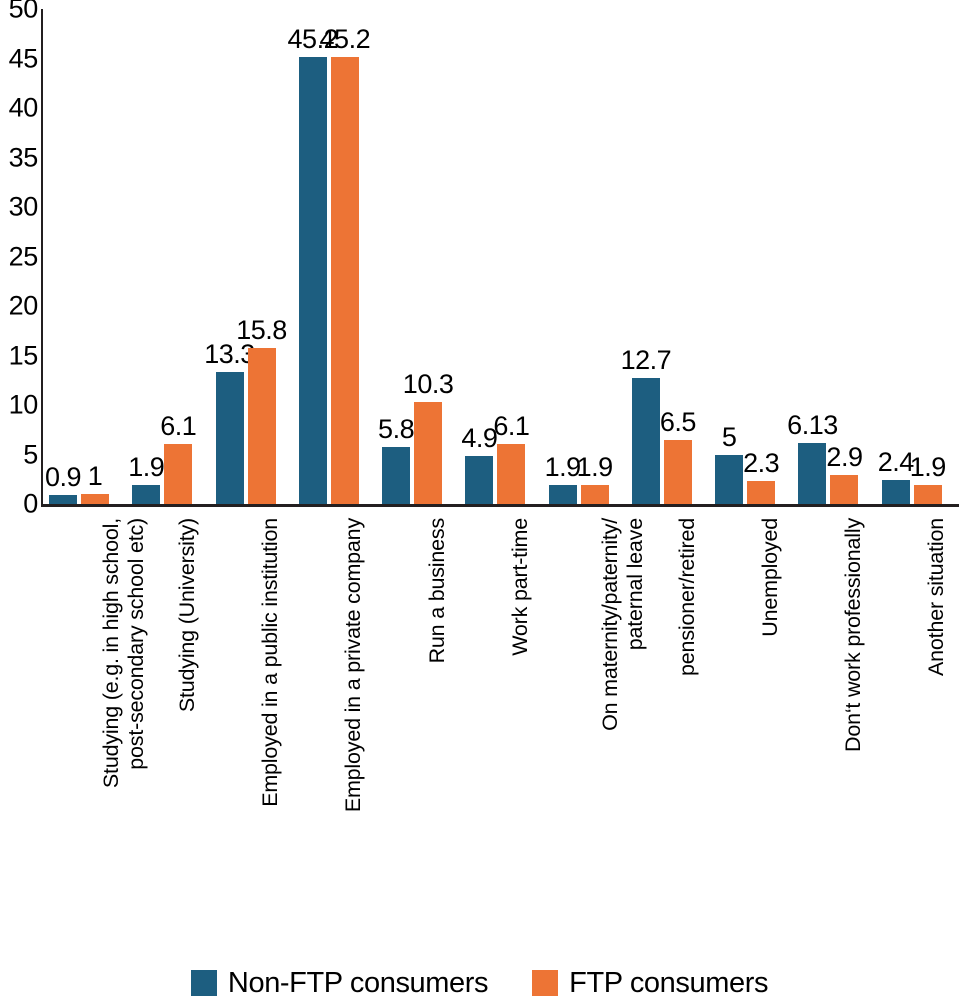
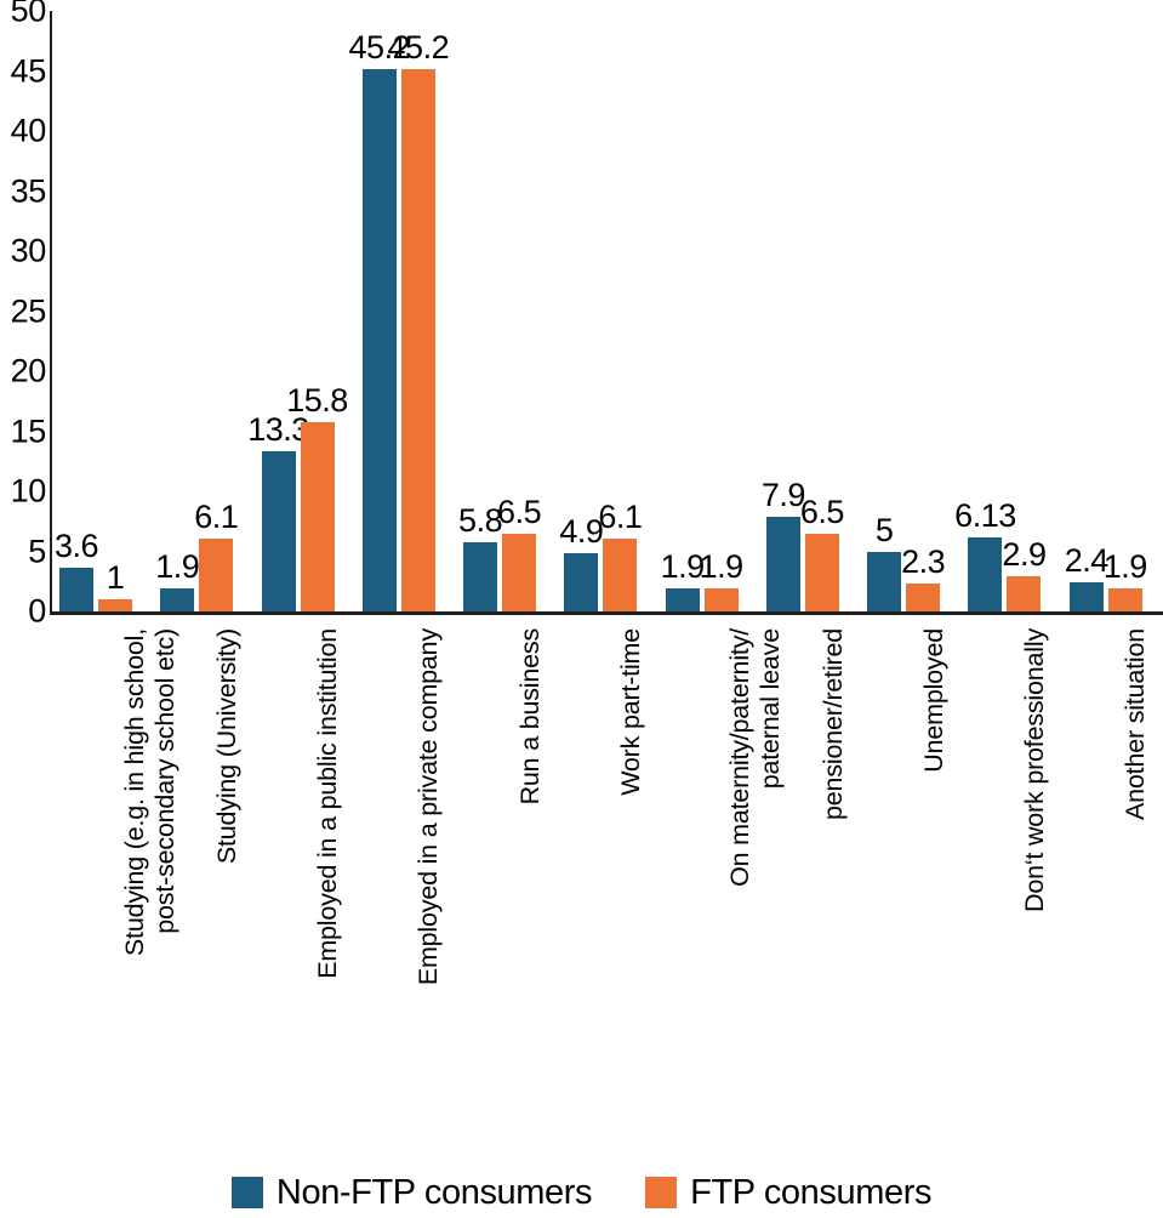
Non-FTP consumers/Studying (e.g. in high school, post-secondary school etc): 0.9 -> 3.6
FTP consumers/Run a business: 10.3 -> 6.5
Non-FTP consumers/pensioner/retired: 12.7 -> 7.9
